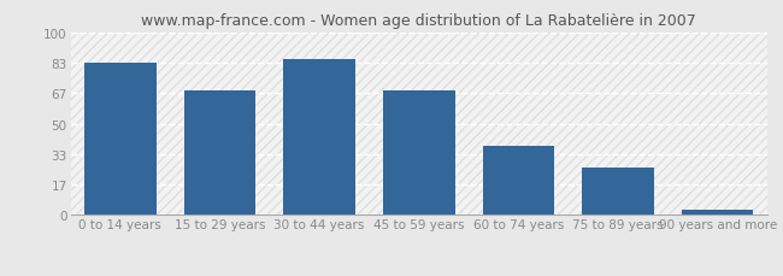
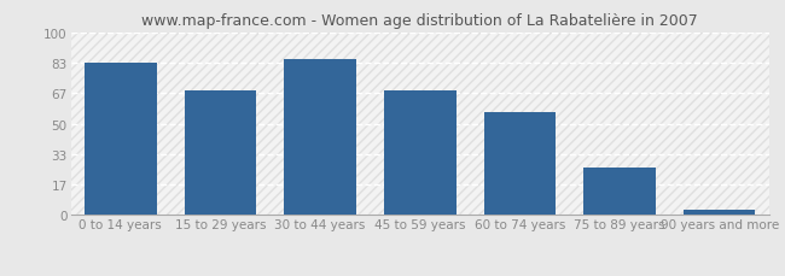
60 to 74 years: 38 -> 56
